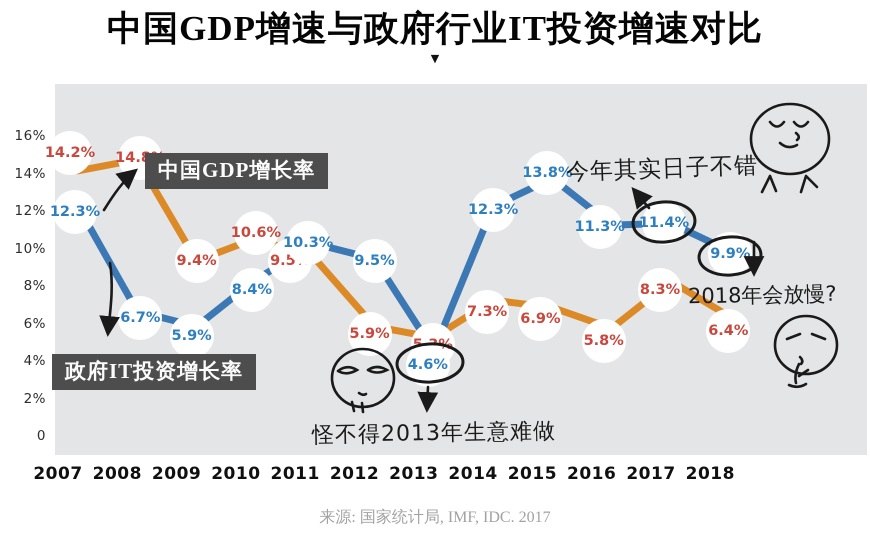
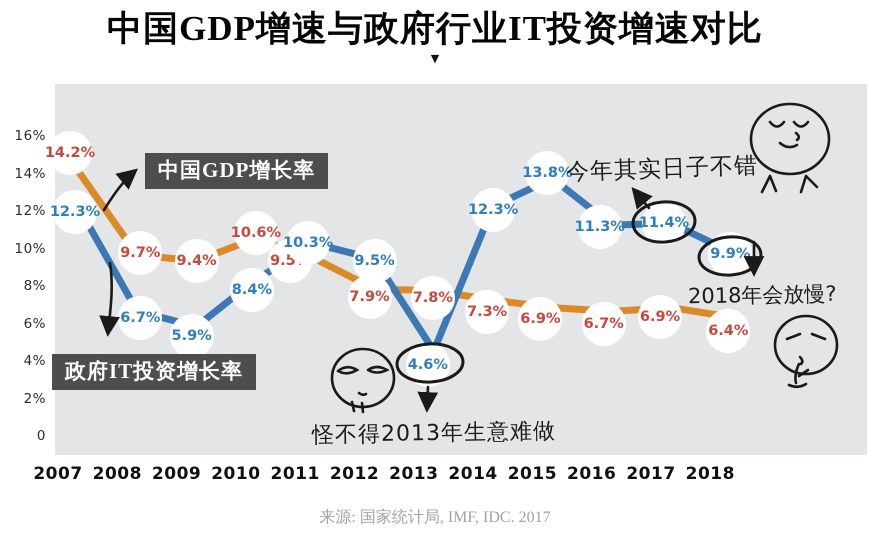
中国GDP增长率/2008: 14.8% -> 9.7%
中国GDP增长率/2012: 5.9% -> 7.9%
中国GDP增长率/2013: 5.3% -> 7.8%
中国GDP增长率/2016: 5.8% -> 6.7%
中国GDP增长率/2017: 8.3% -> 6.9%
